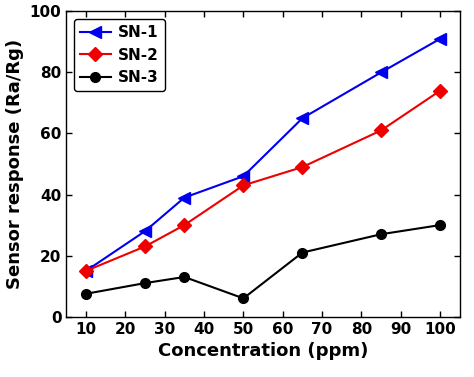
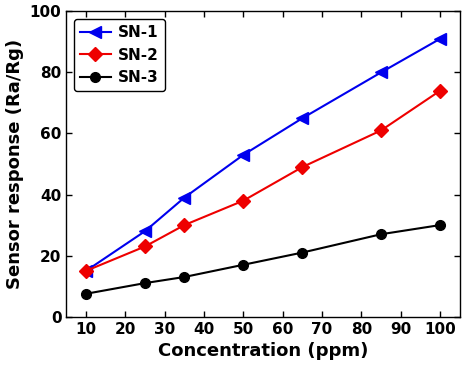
SN-1/50: 46 -> 53
SN-2/50: 43 -> 38
SN-3/50: 6.0 -> 17.0
